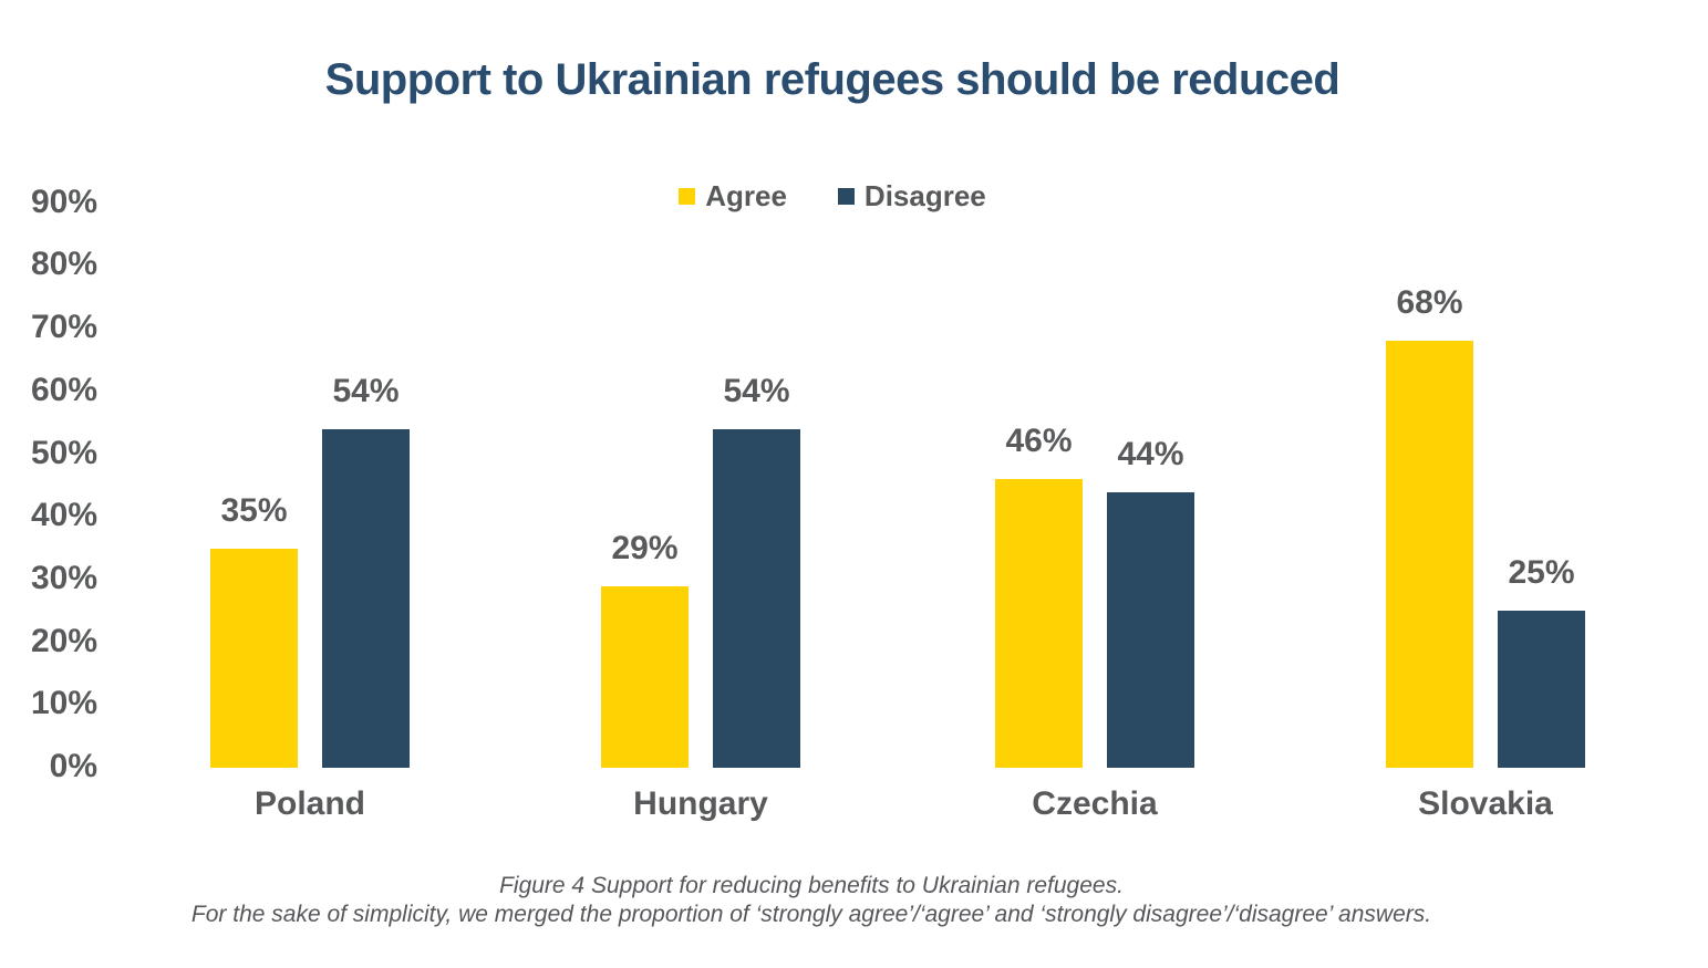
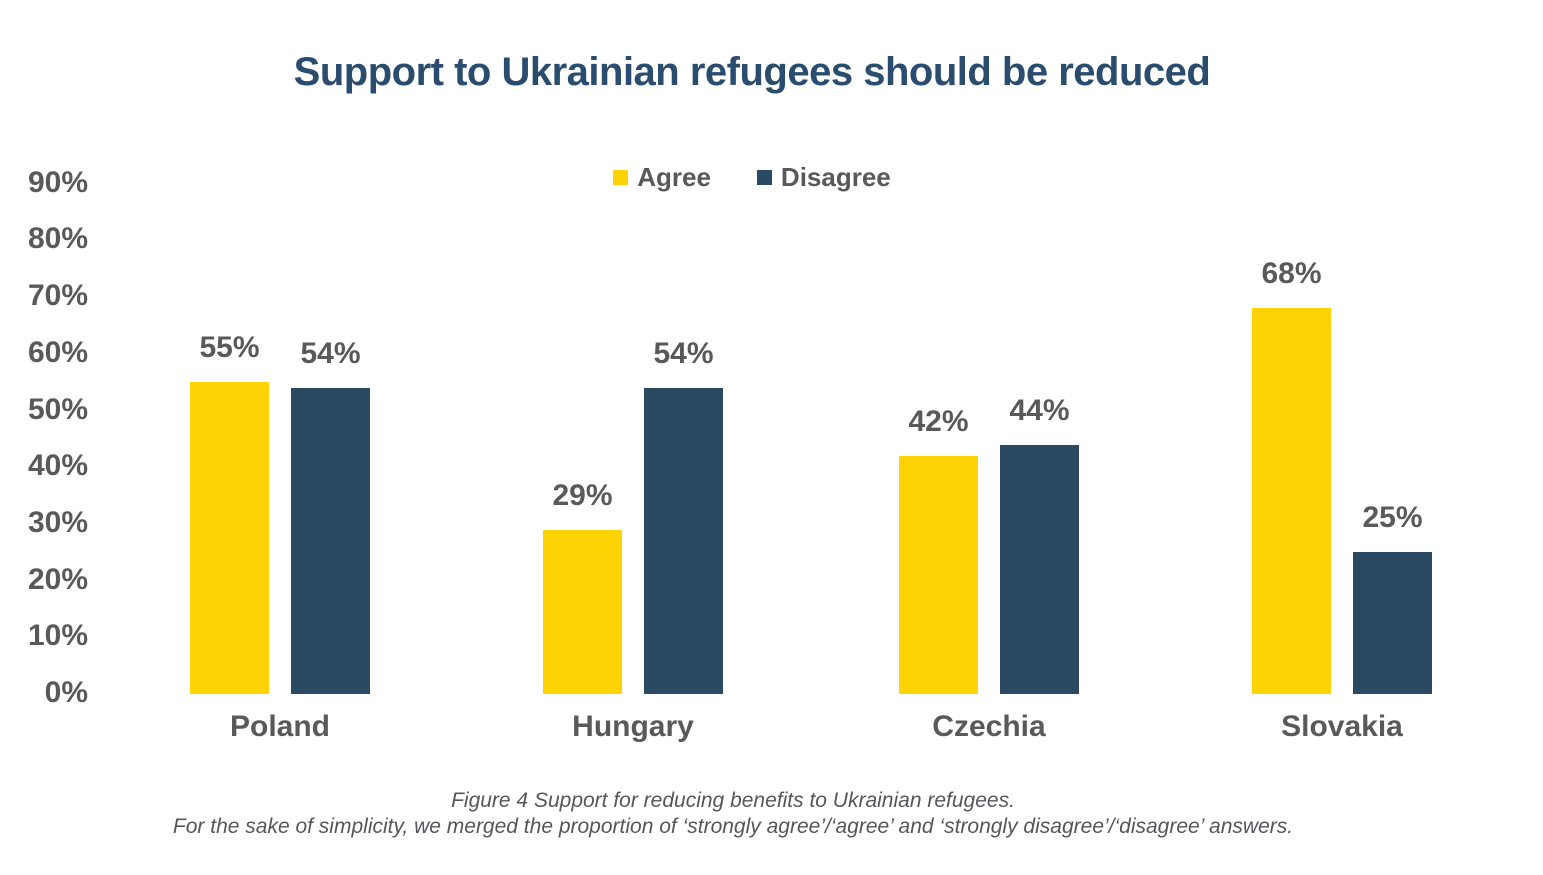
Agree/Poland: 35% -> 55%
Agree/Czechia: 46% -> 42%
